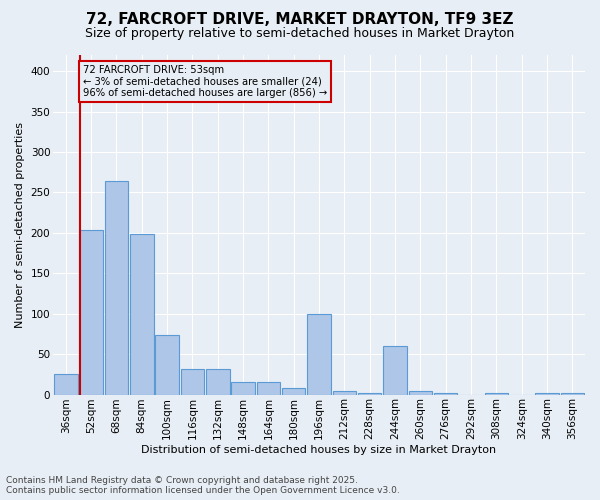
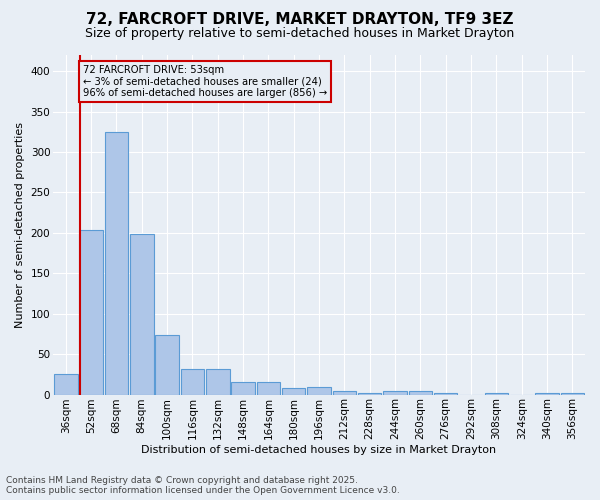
68sqm: 264 -> 325
196sqm: 100 -> 9
244sqm: 60 -> 4
